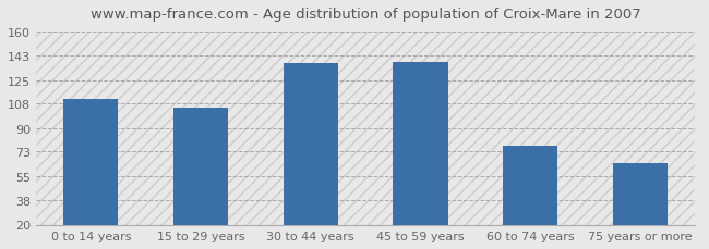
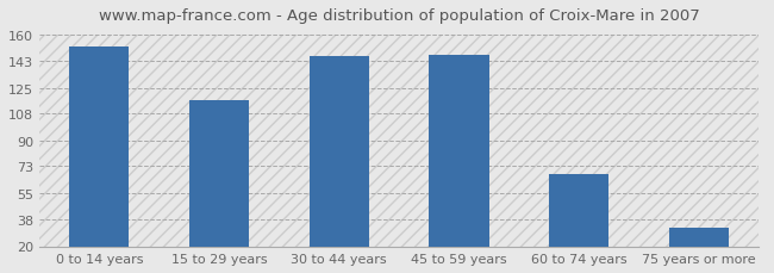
0 to 14 years: 111 -> 152
15 to 29 years: 105 -> 117
30 to 44 years: 137 -> 146
45 to 59 years: 138 -> 147
60 to 74 years: 77 -> 68
75 years or more: 65 -> 32
